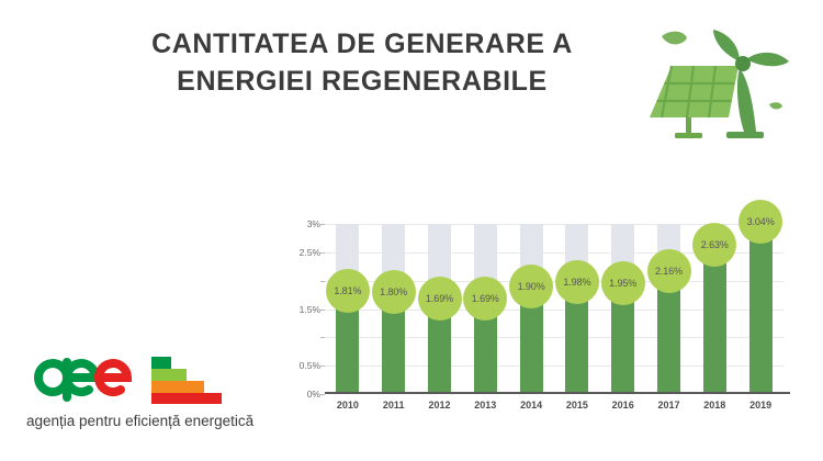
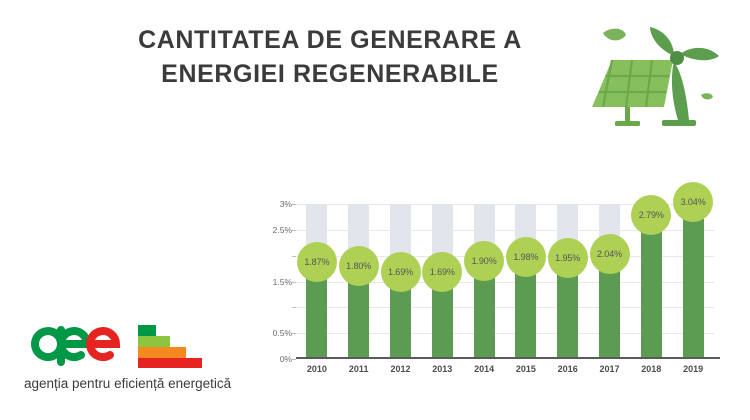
2010: 1.81% -> 1.87%
2017: 2.16% -> 2.04%
2018: 2.63% -> 2.79%
